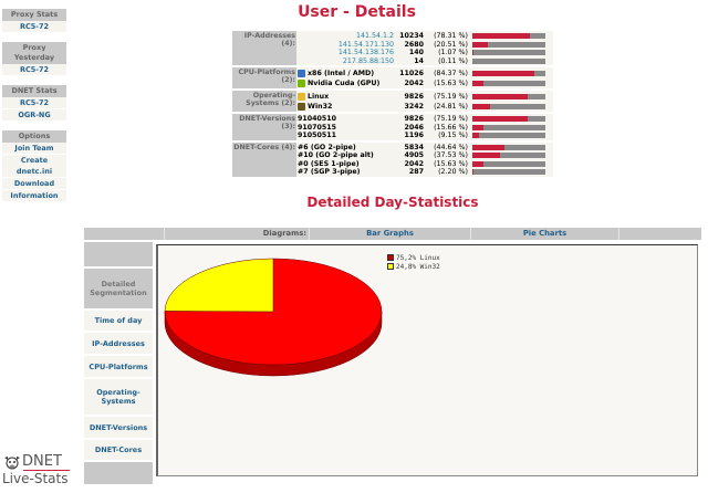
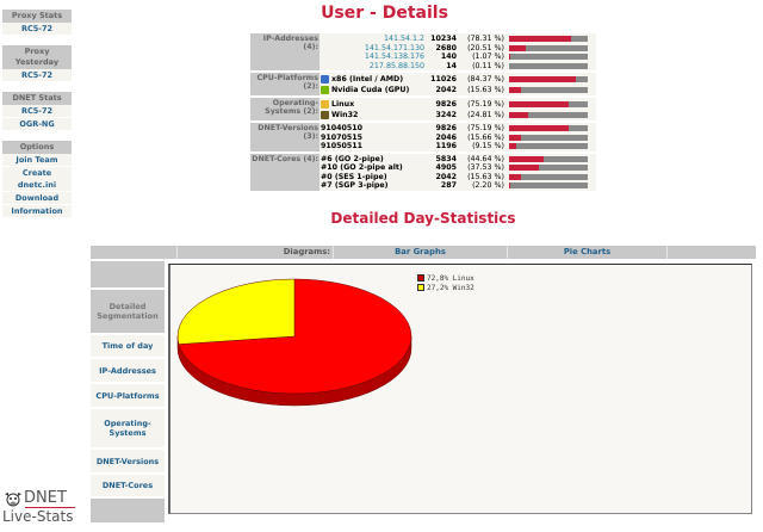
Linux: 75,2% -> 72,8%
Win32: 24,8% -> 27,2%
